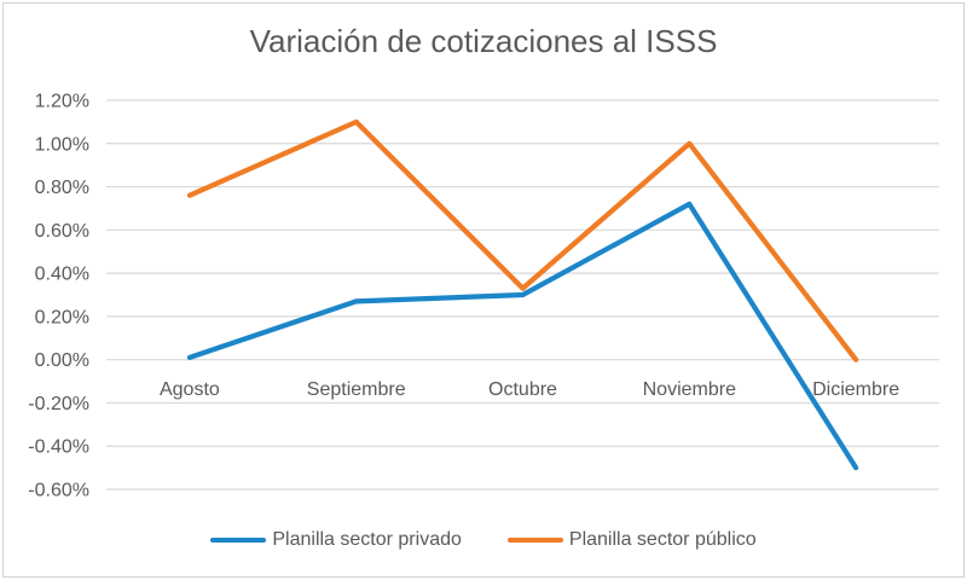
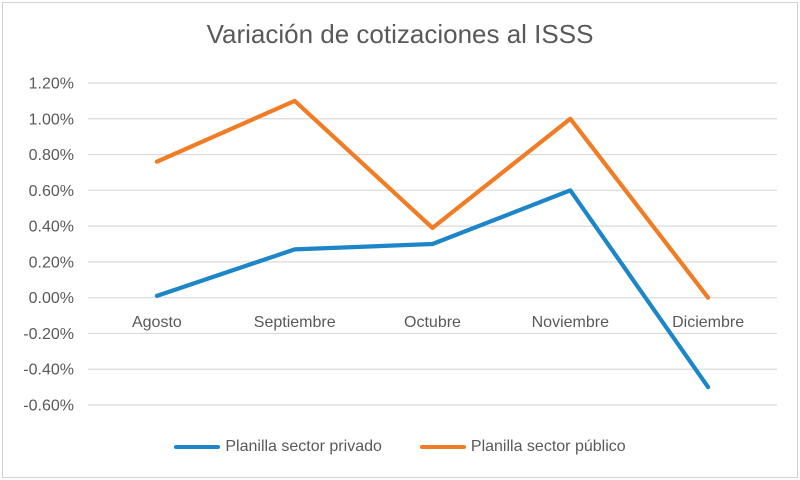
Planilla sector público/Octubre: 0.33% -> 0.39%
Planilla sector privado/Noviembre: 0.72% -> 0.60%
